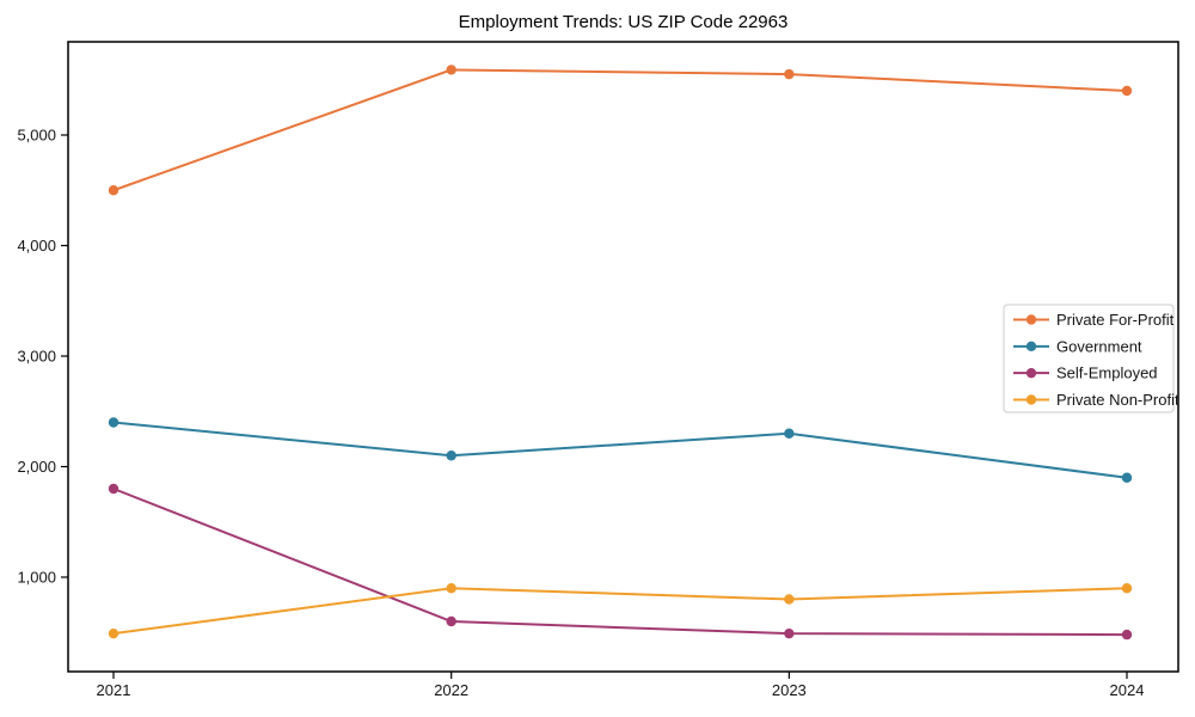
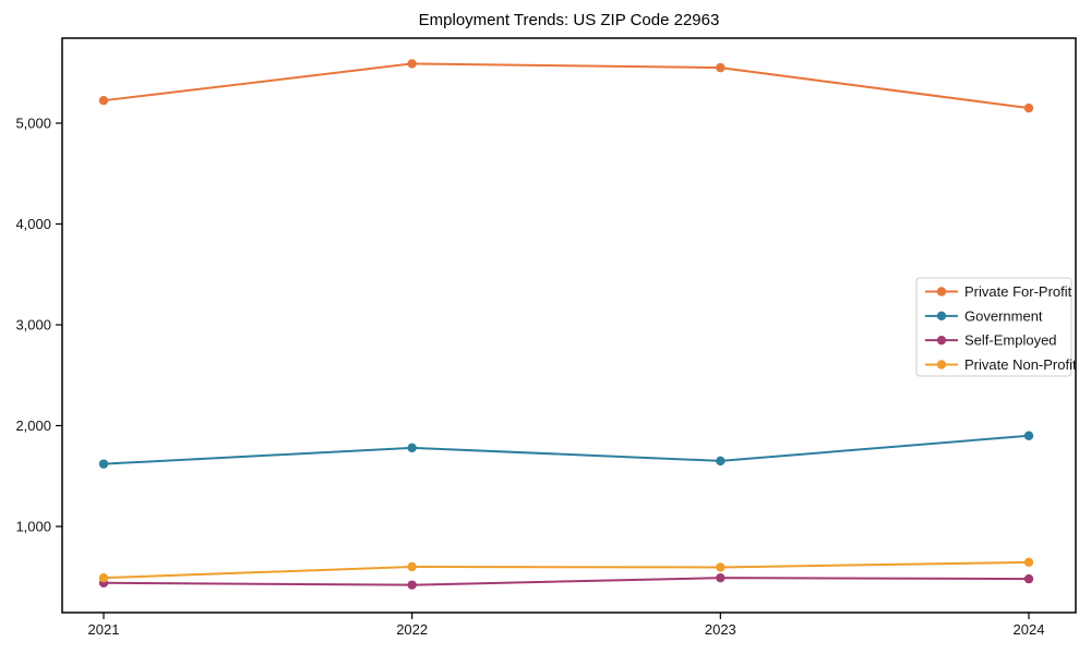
Private For-Profit/2021: 4500 -> 5200
Government/2021: 2400 -> 1600
Self-Employed/2021: 1800 -> 400
Government/2022: 2100 -> 1800
Self-Employed/2022: 600 -> 400
Private Non-Profit/2022: 900 -> 600
Government/2023: 2300 -> 1600
Private Non-Profit/2023: 800 -> 600
Private For-Profit/2024: 5400 -> 5200
Private Non-Profit/2024: 900 -> 600
